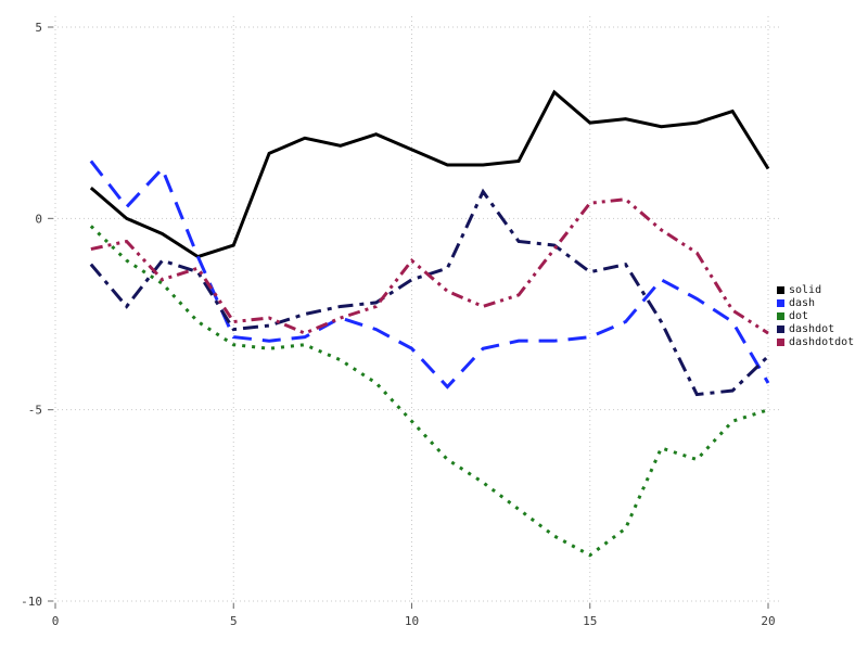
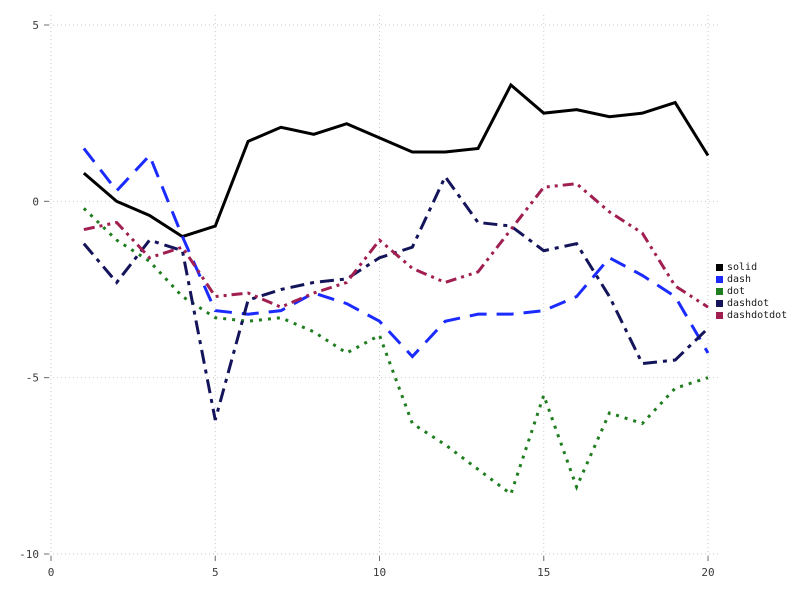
dashdot/5: -2.9 -> -6.2
dot/10: -5.3 -> -3.8
dot/15: -8.8 -> -5.5
